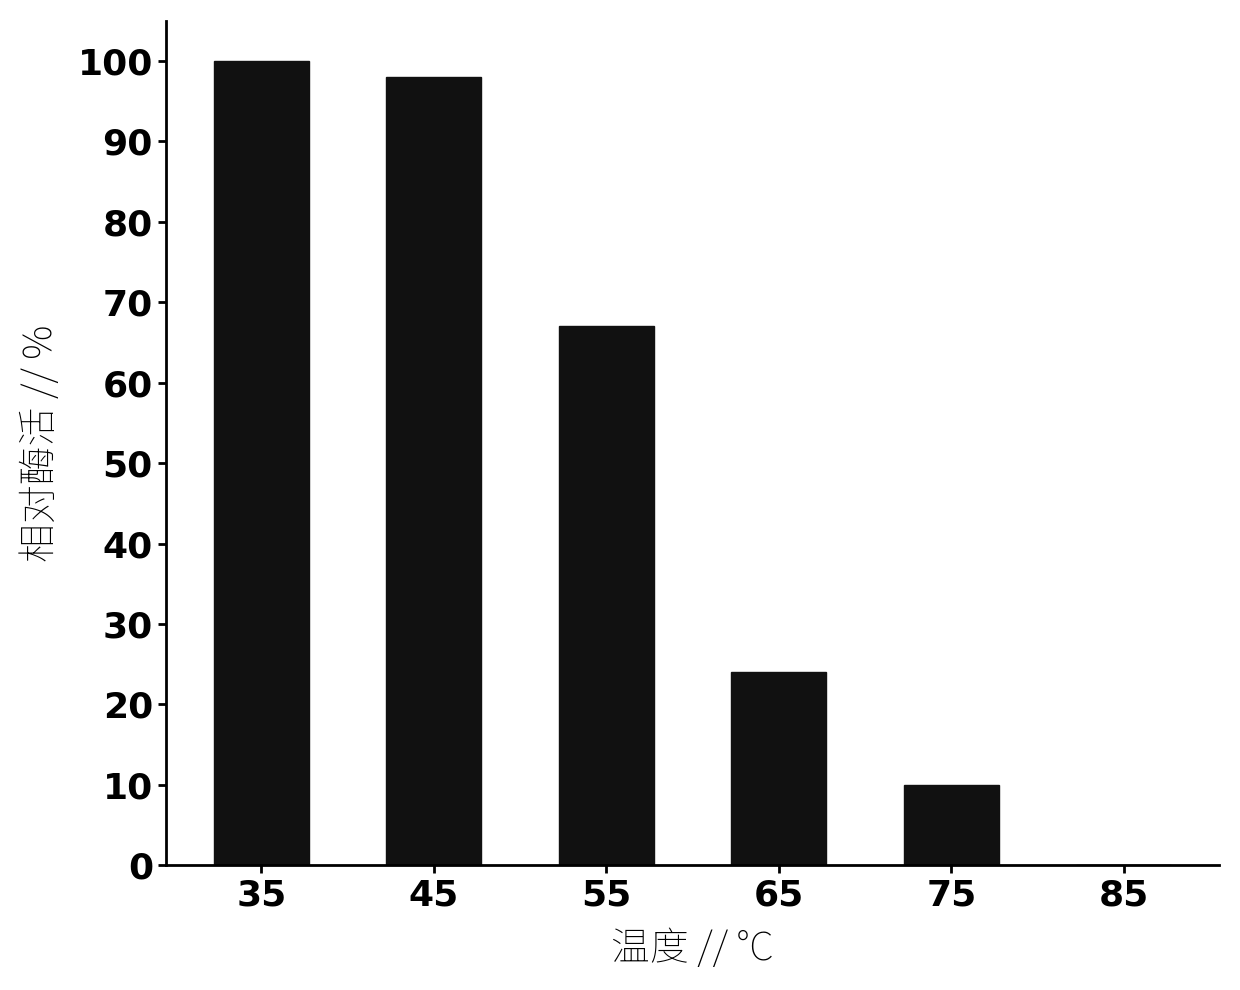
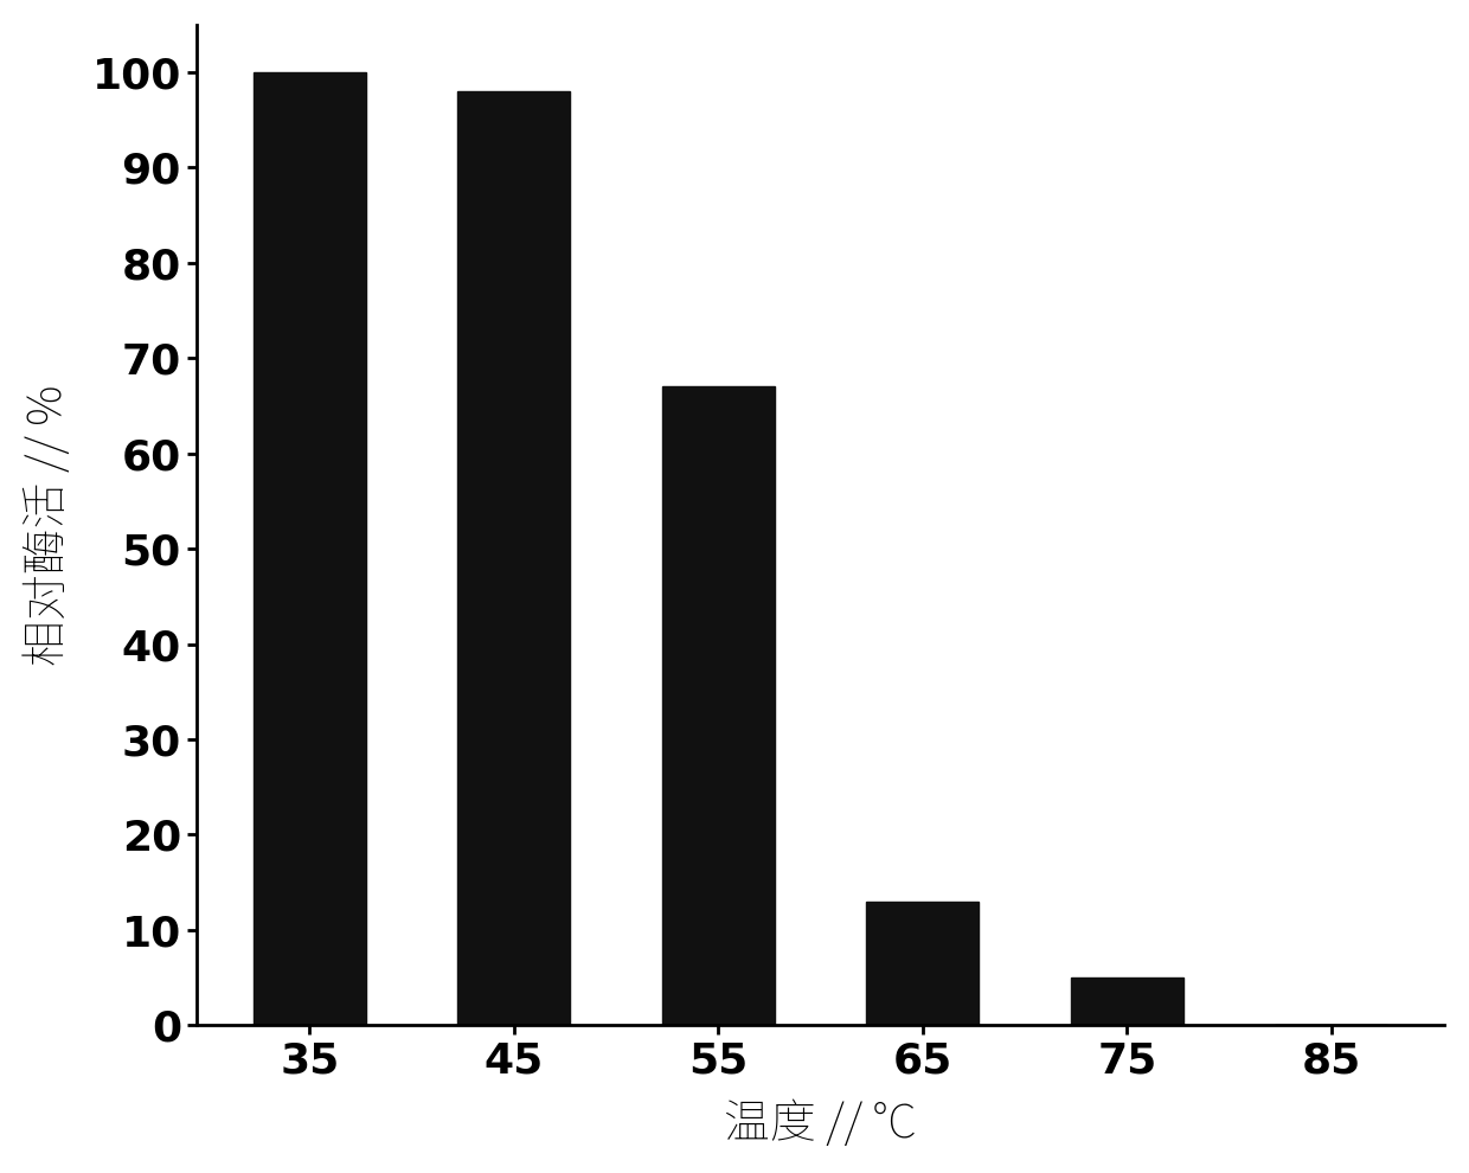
65: 24 -> 13
75: 10 -> 5
